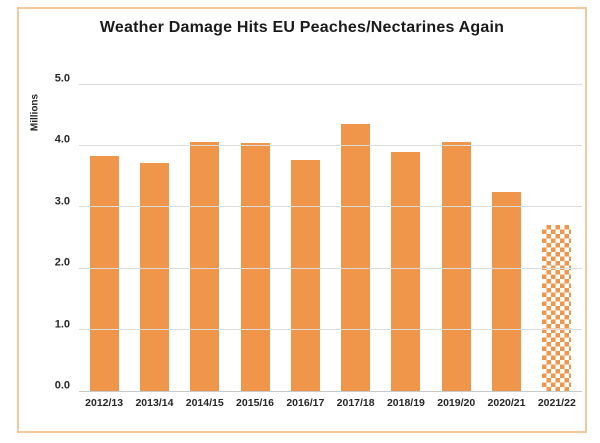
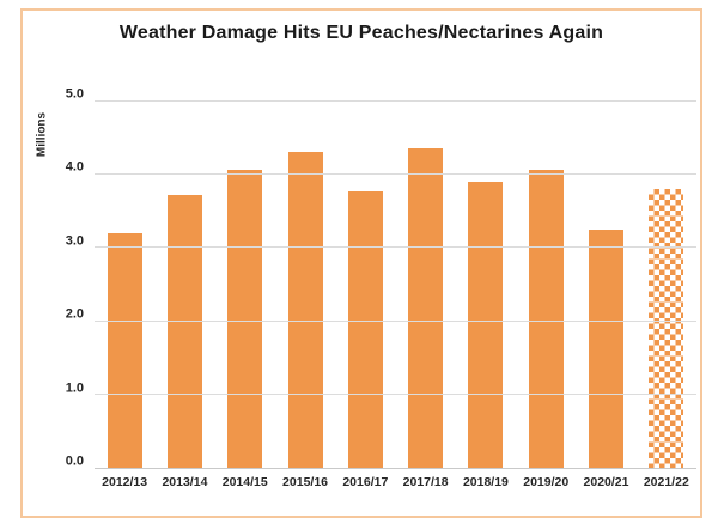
2012/13: 3.8 -> 3.2
2015/16: 4.0 -> 4.3
2021/22: 2.7 -> 3.8
